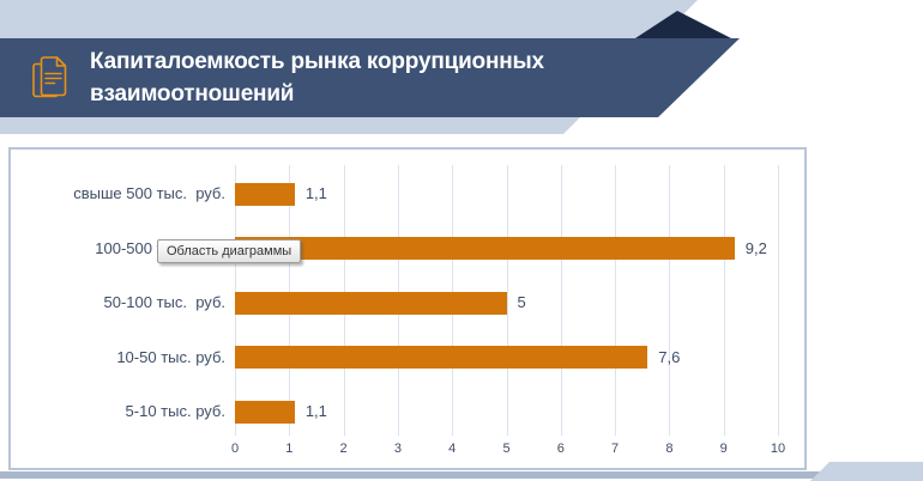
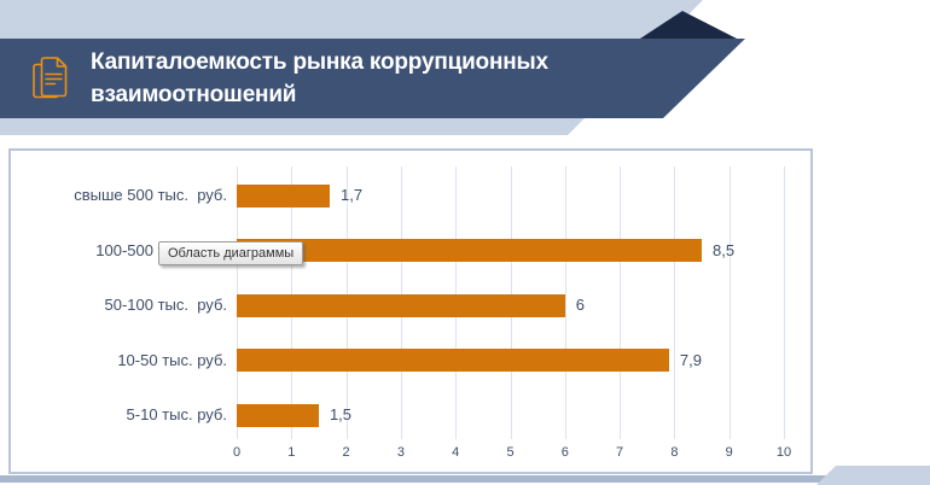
свыше 500 тыс. руб.: 1,1 -> 1,7
100-500 тыс. руб.: 9,2 -> 8,5
50-100 тыс. руб.: 5 -> 6
10-50 тыс. руб.: 7,6 -> 7,9
5-10 тыс. руб.: 1,1 -> 1,5
